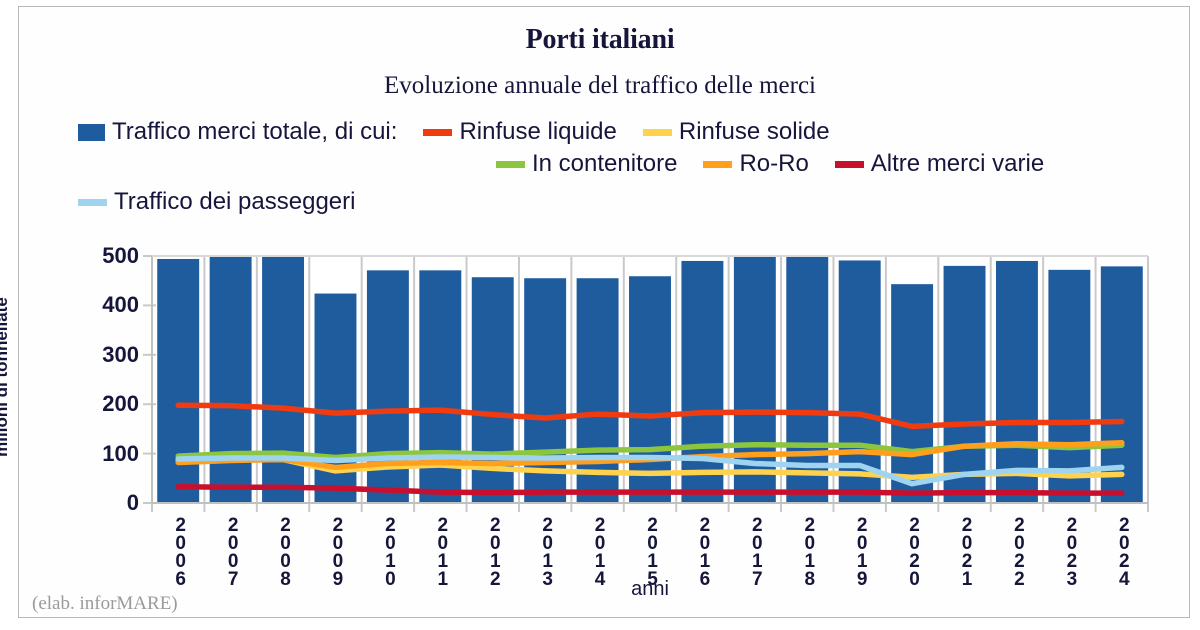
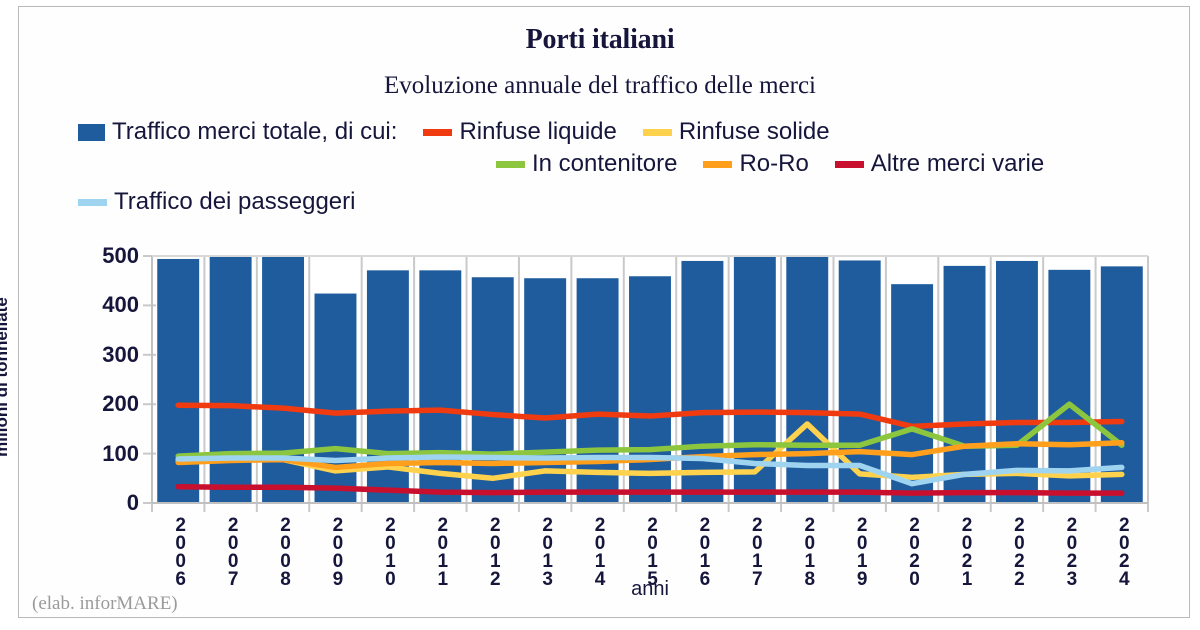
In contenitore/2009: 90 -> 110
Rinfuse solide/2011: 80 -> 60
Rinfuse solide/2012: 70 -> 50
Rinfuse solide/2018: 60 -> 160
In contenitore/2020: 100 -> 150
In contenitore/2023: 110 -> 200
